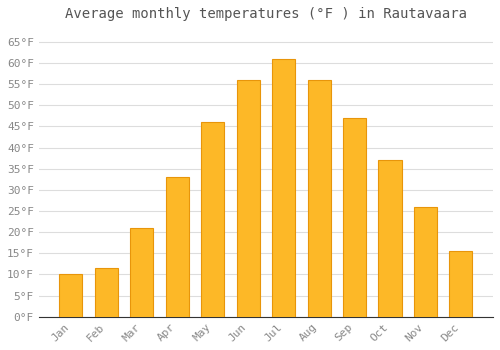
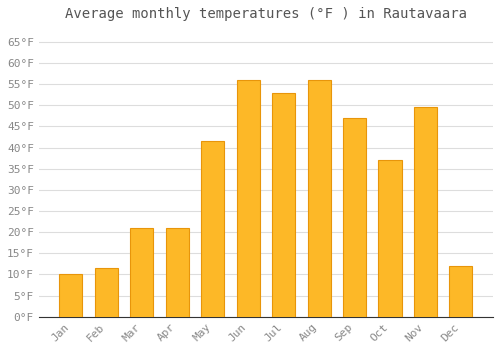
Apr: 33.0°F -> 21.0°F
May: 46.0°F -> 41.5°F
Jul: 61.0°F -> 53.0°F
Nov: 26.0°F -> 49.5°F
Dec: 15.5°F -> 12.0°F
